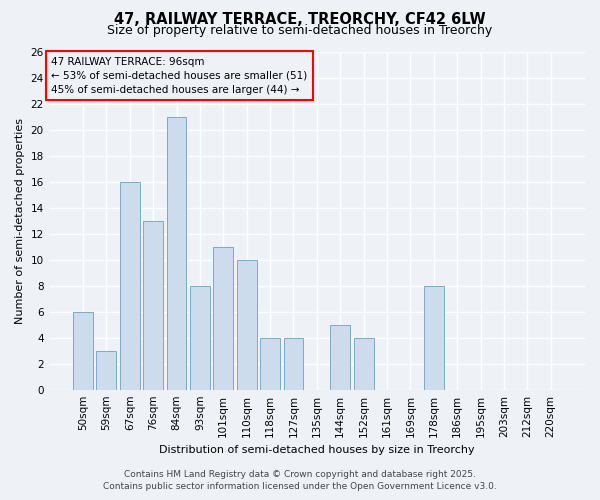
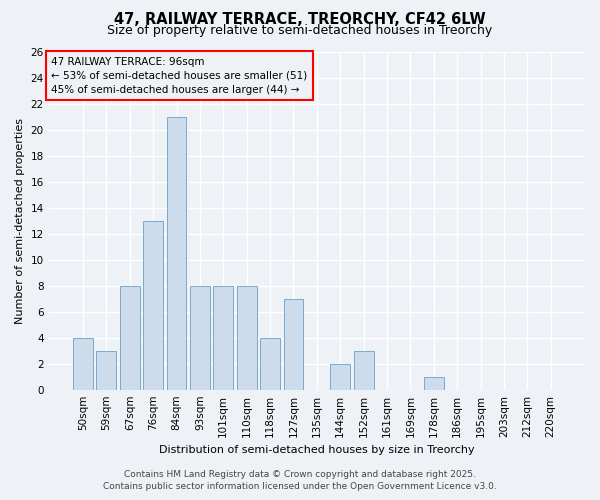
50sqm: 6 -> 4
67sqm: 16 -> 8
101sqm: 11 -> 8
110sqm: 10 -> 8
127sqm: 4 -> 7
144sqm: 5 -> 2
152sqm: 4 -> 3
178sqm: 8 -> 1
